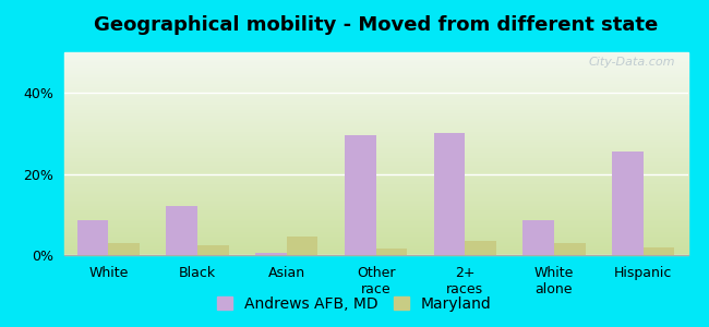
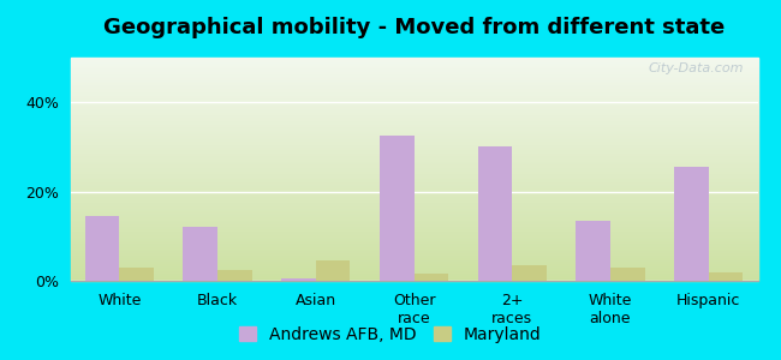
Andrews AFB, MD/White: 8.5% -> 14.5%
Andrews AFB, MD/Other race: 29.5% -> 32.5%
Andrews AFB, MD/White alone: 8.5% -> 13.5%
